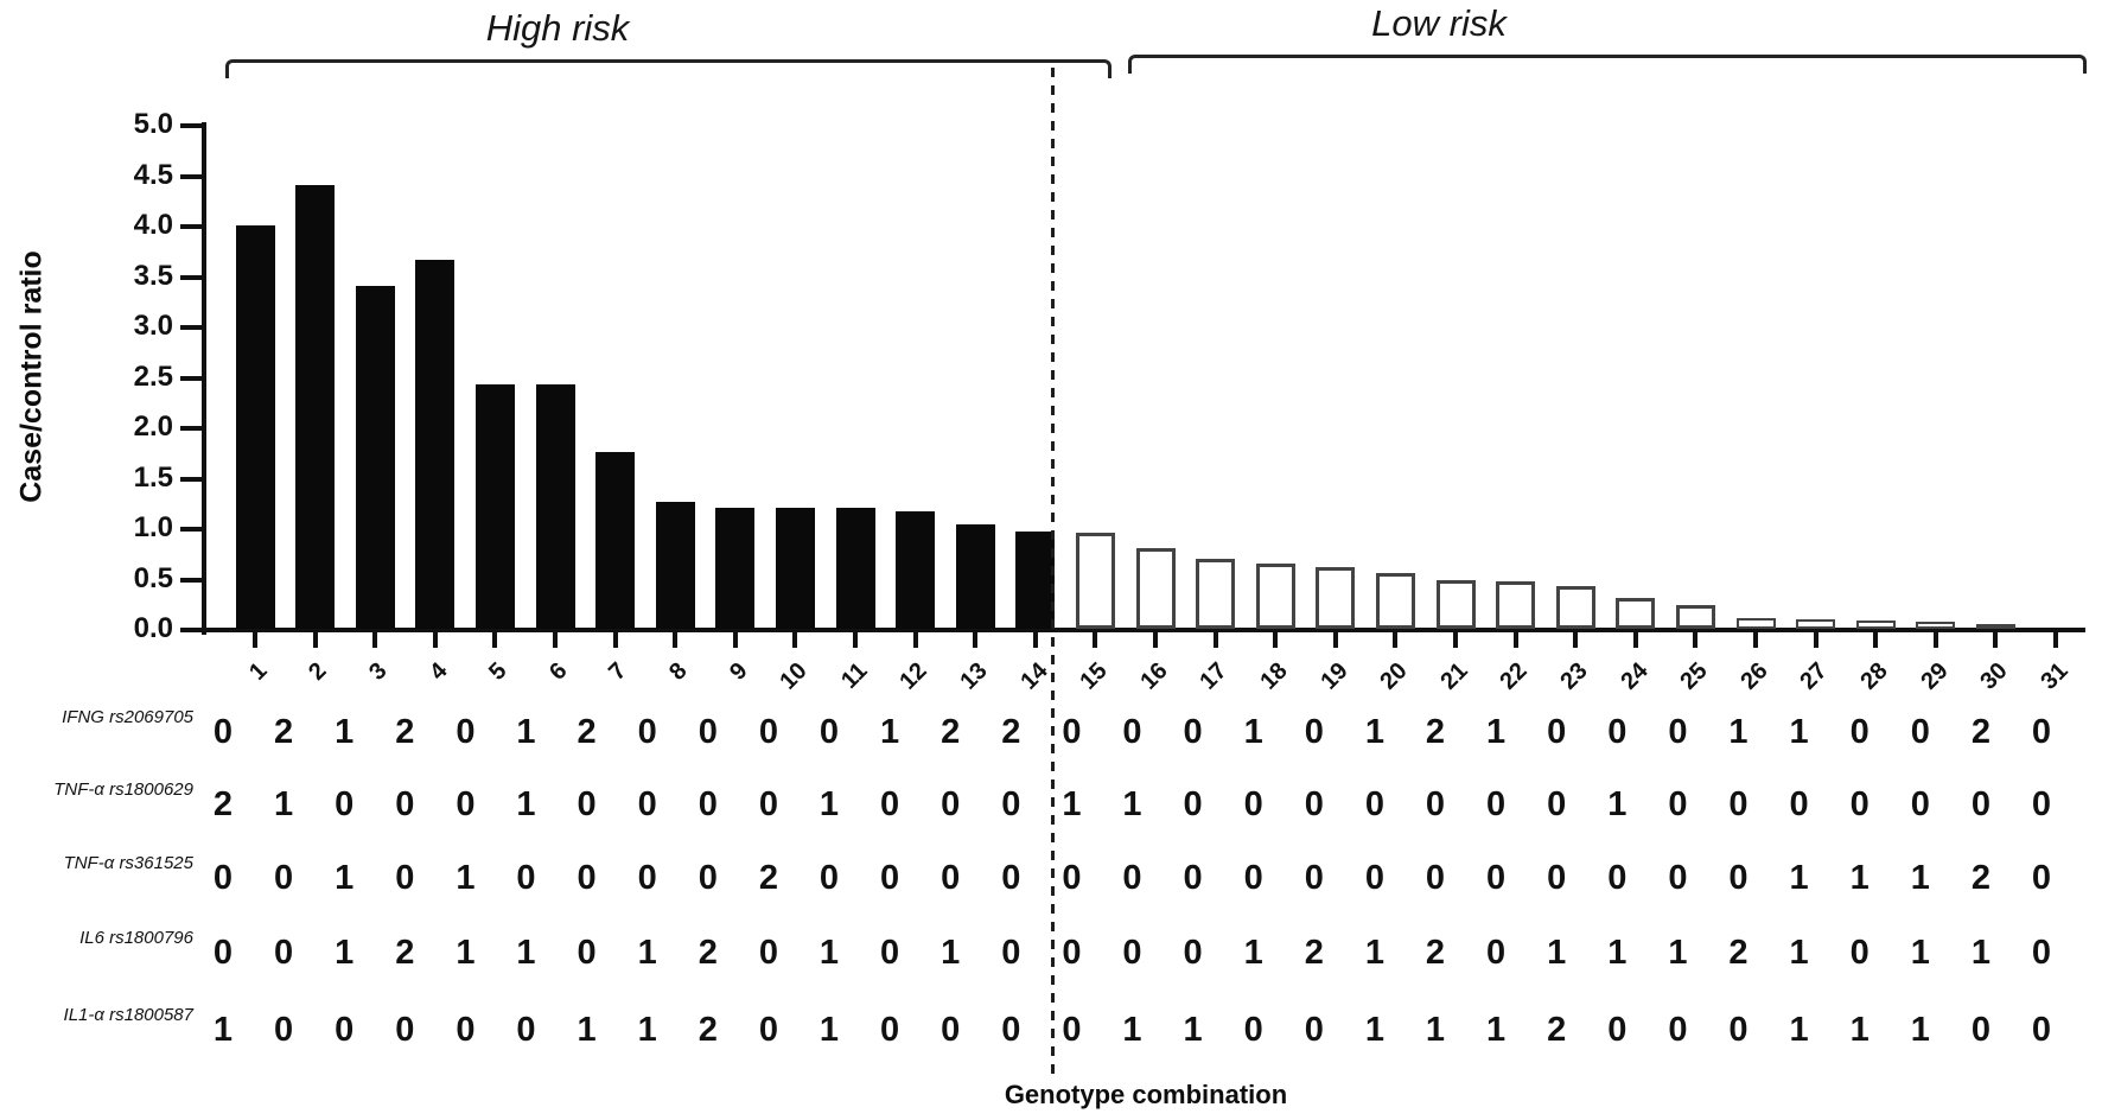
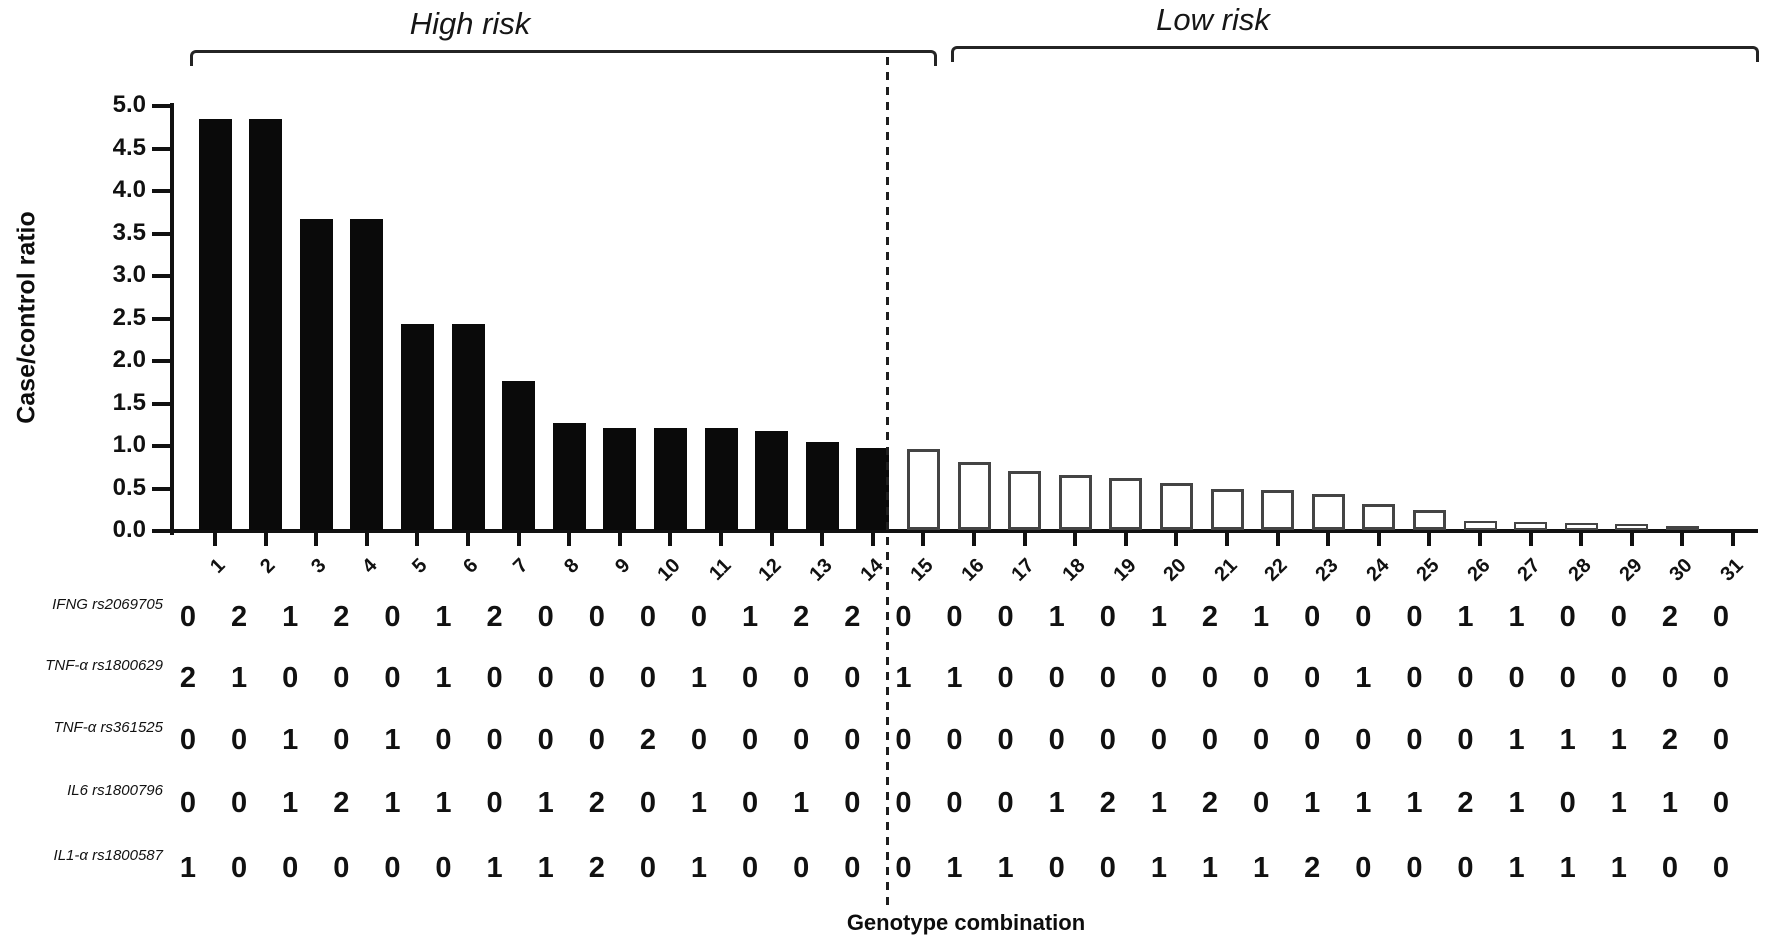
1: 4.0 -> 4.8
2: 4.4 -> 4.8
3: 3.4 -> 3.7
